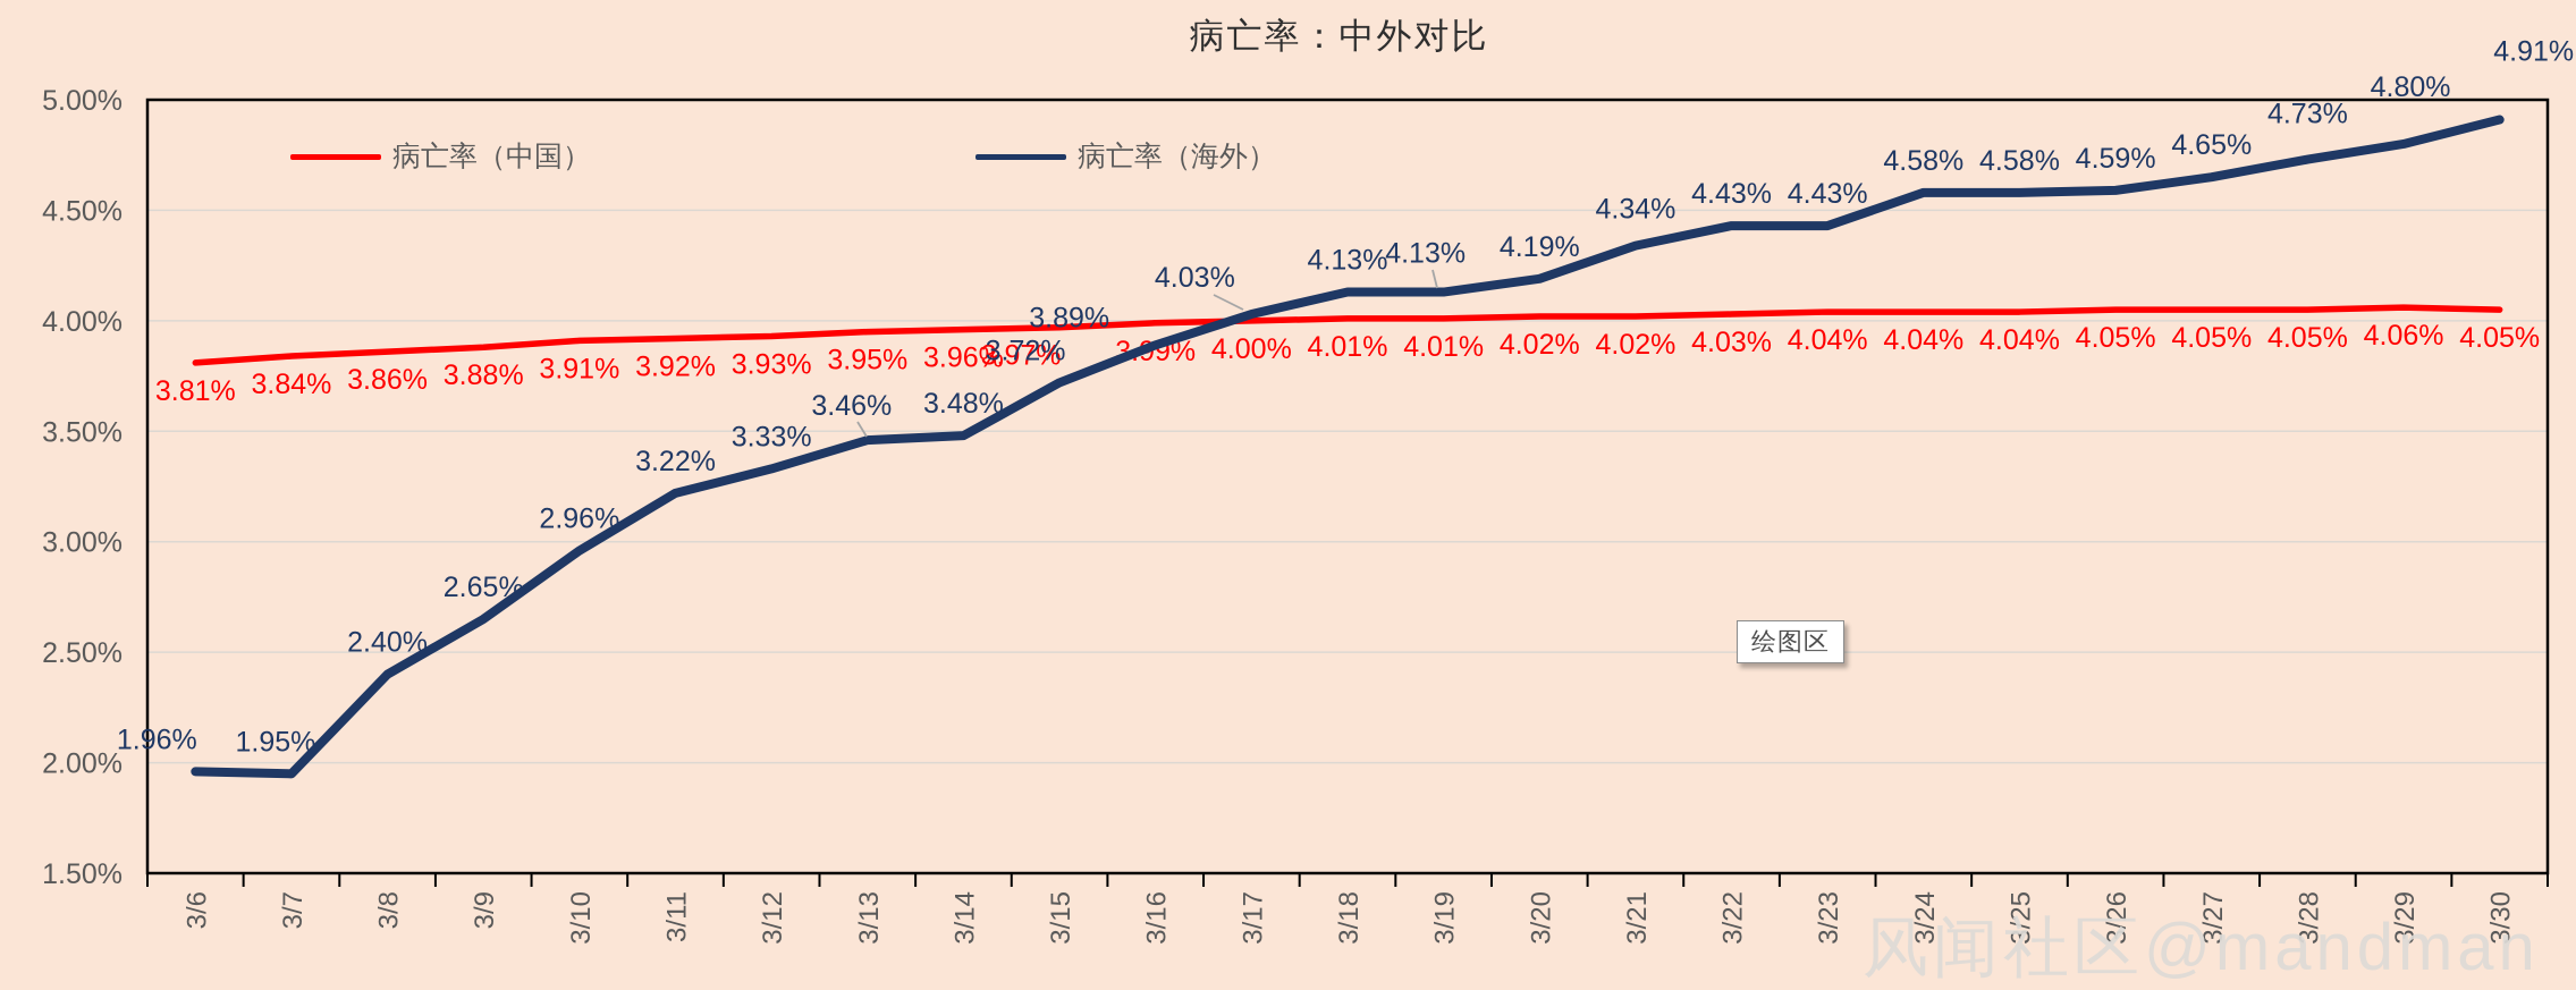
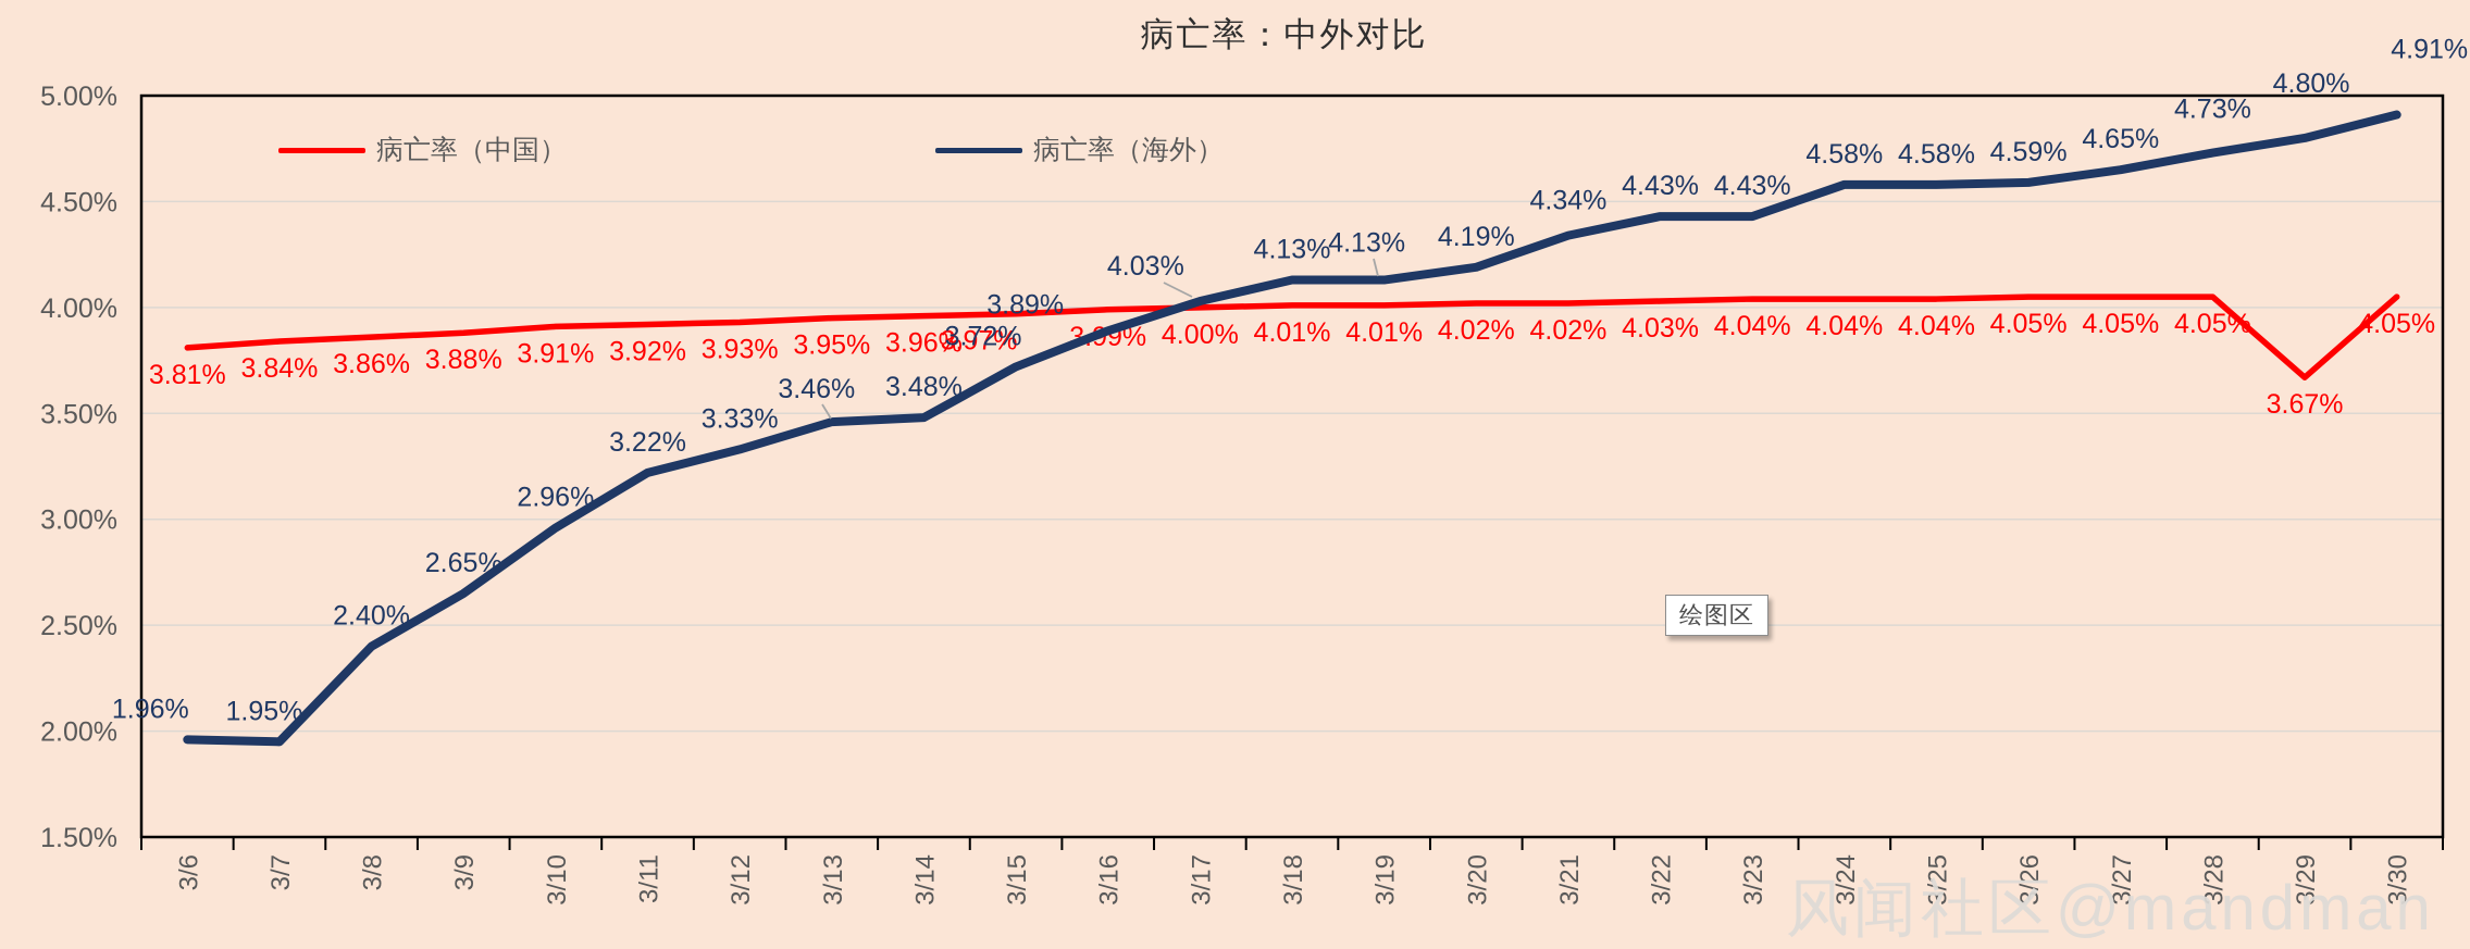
病亡率（中国）/3/29: 4.06% -> 3.67%
